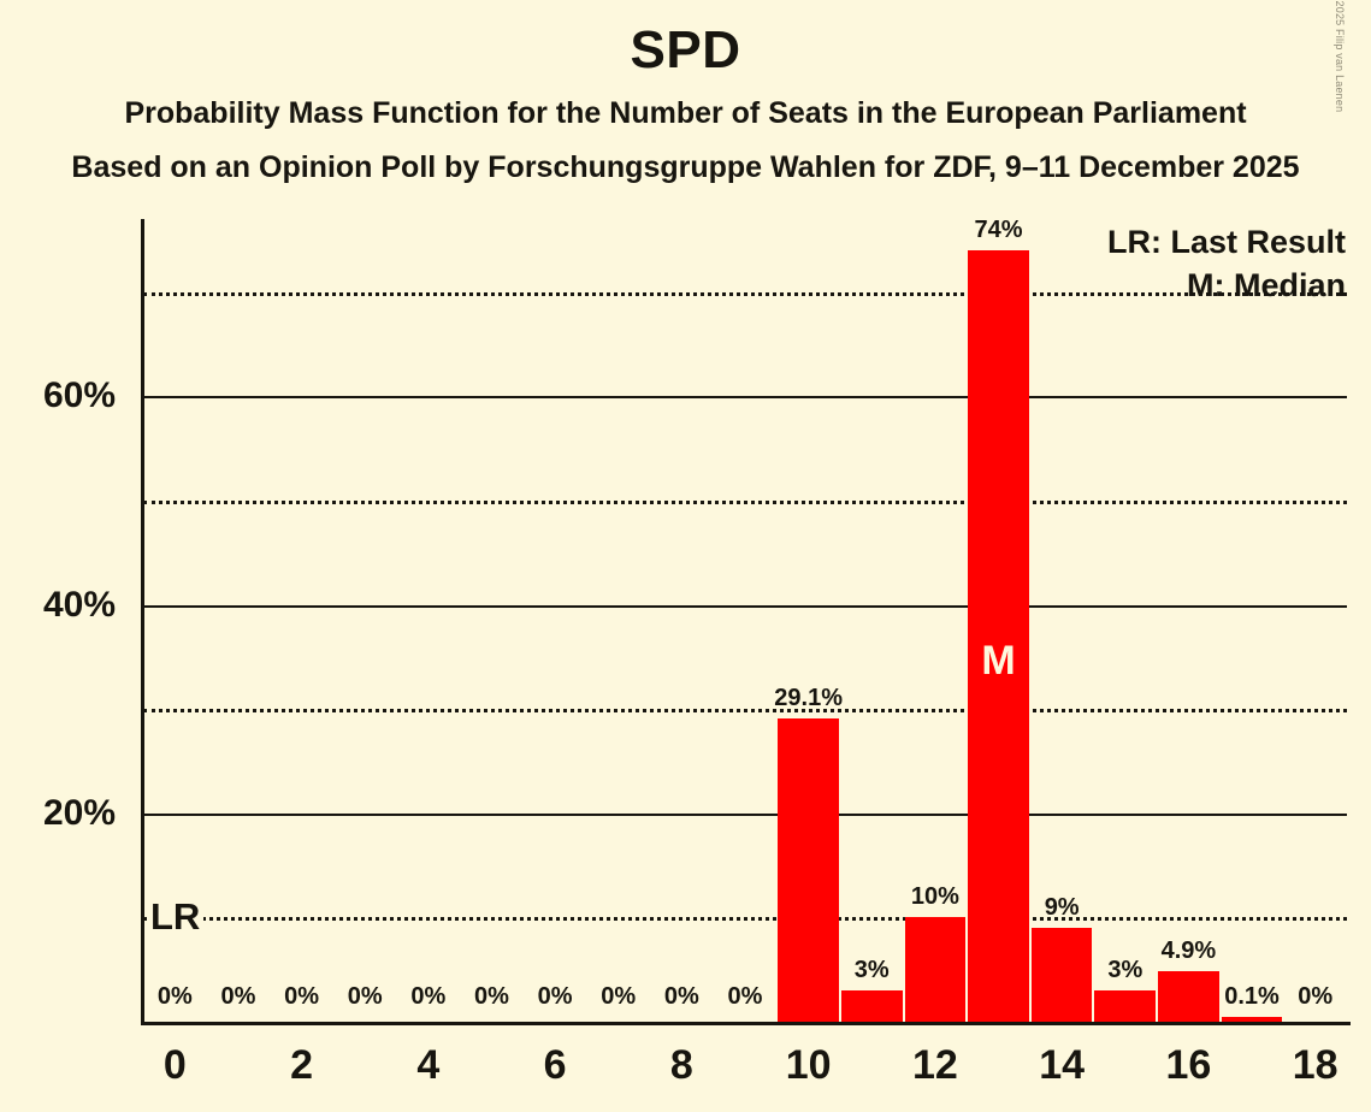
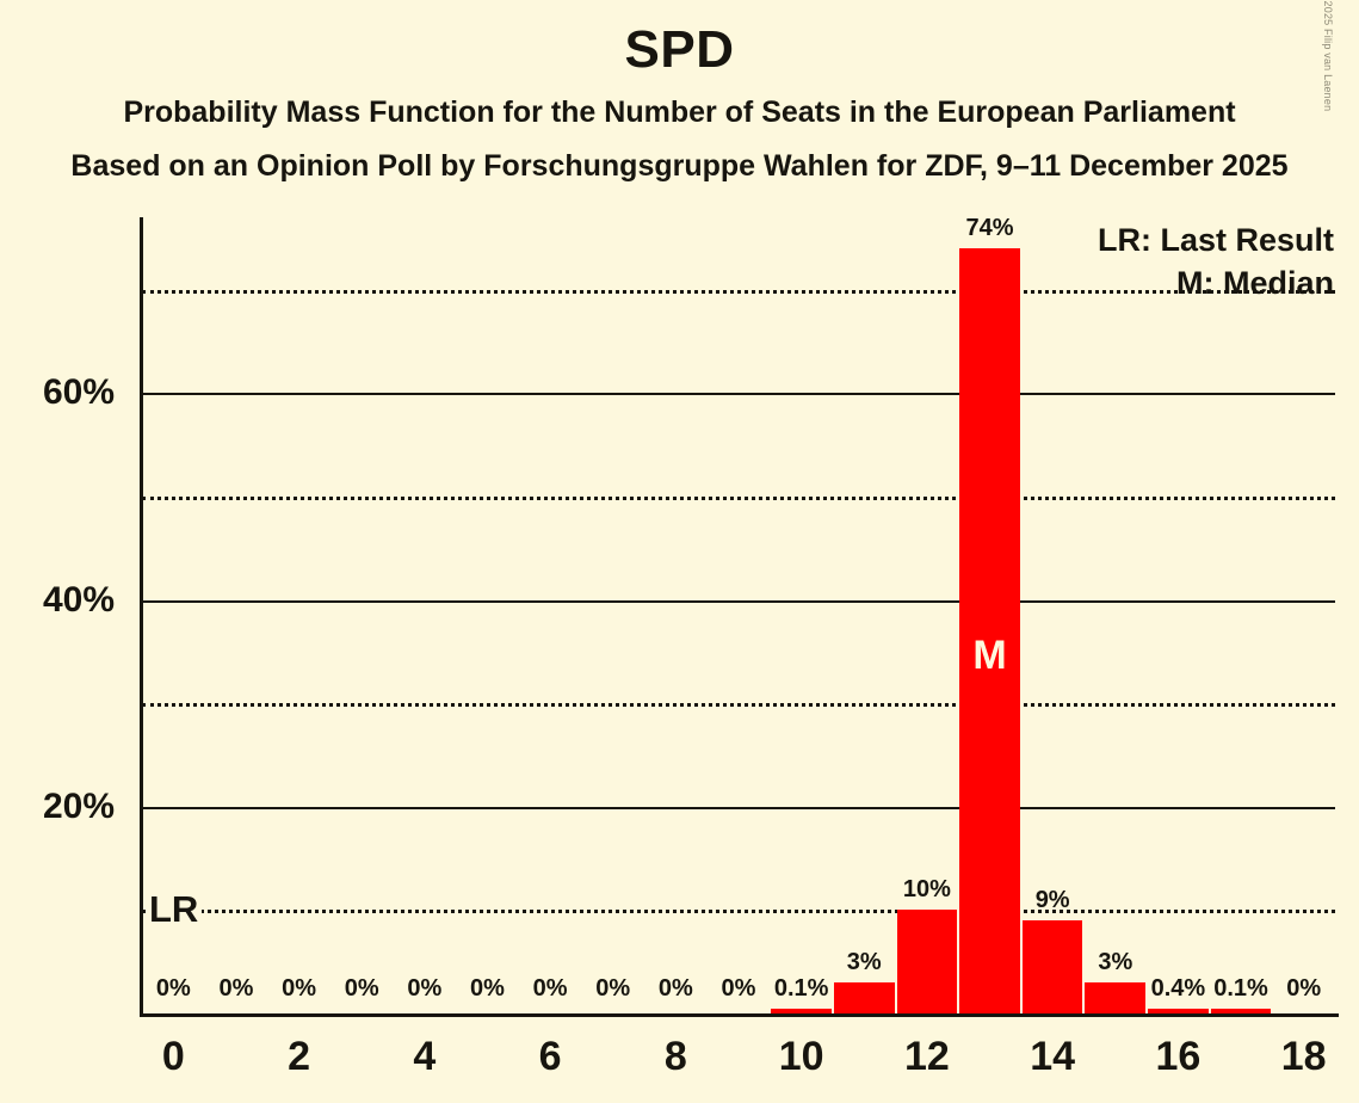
10: 29.1% -> 0.1%
16: 4.9% -> 0.4%
